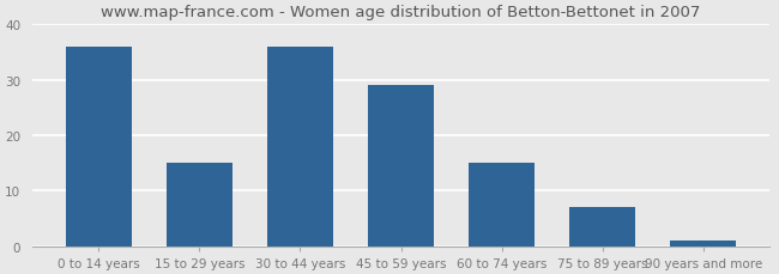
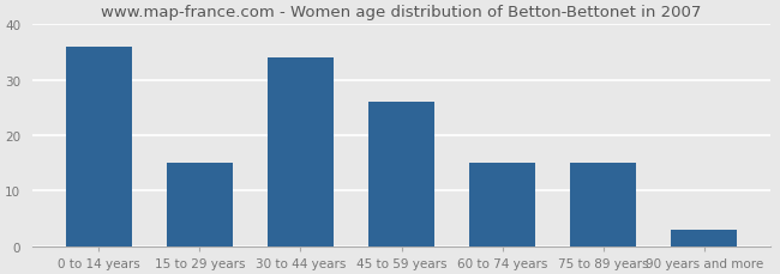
30 to 44 years: 36 -> 34
45 to 59 years: 29 -> 26
75 to 89 years: 7 -> 15
90 years and more: 1 -> 3
